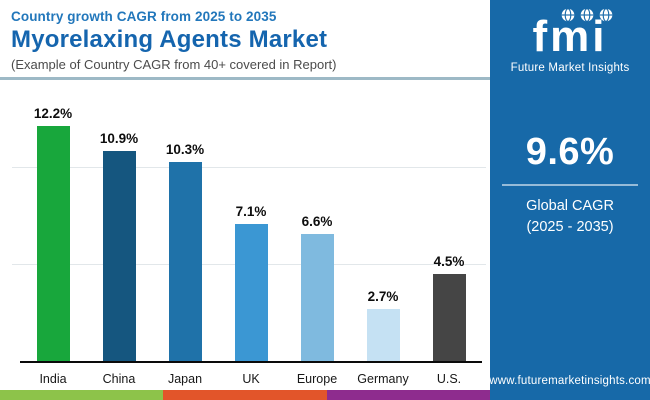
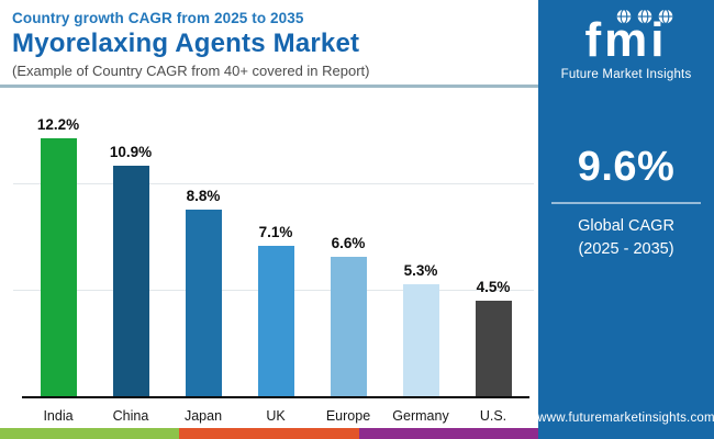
Japan: 10.3% -> 8.8%
Germany: 2.7% -> 5.3%
